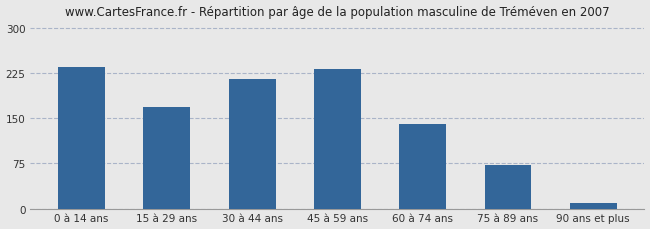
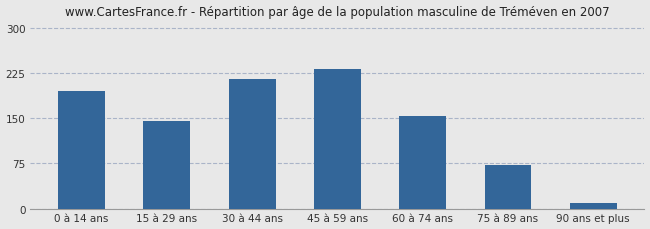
0 à 14 ans: 234 -> 195
15 à 29 ans: 168 -> 145
60 à 74 ans: 140 -> 153
